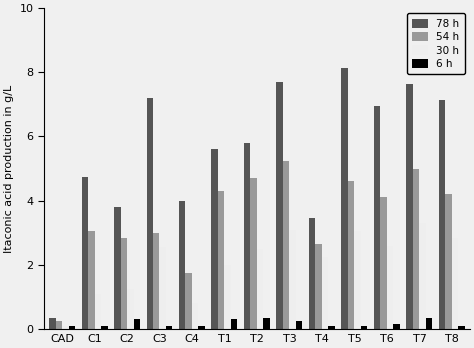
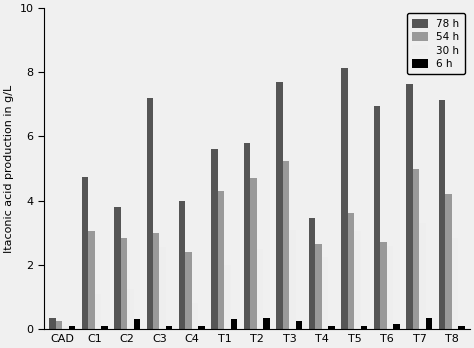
54 h/C4: 1.75 -> 2.40
54 h/T5: 4.60 -> 3.60
54 h/T6: 4.10 -> 2.70
